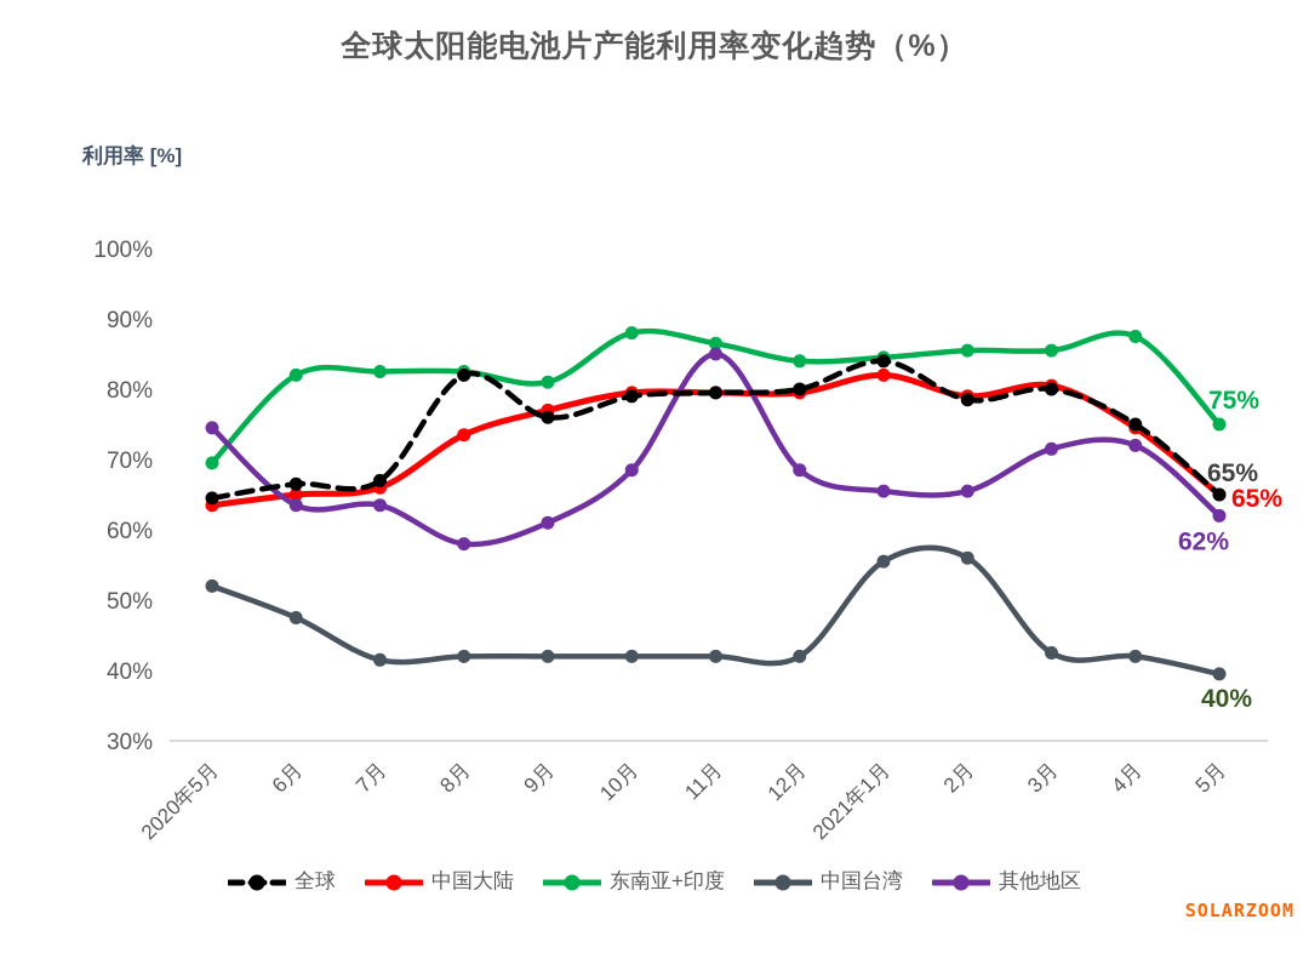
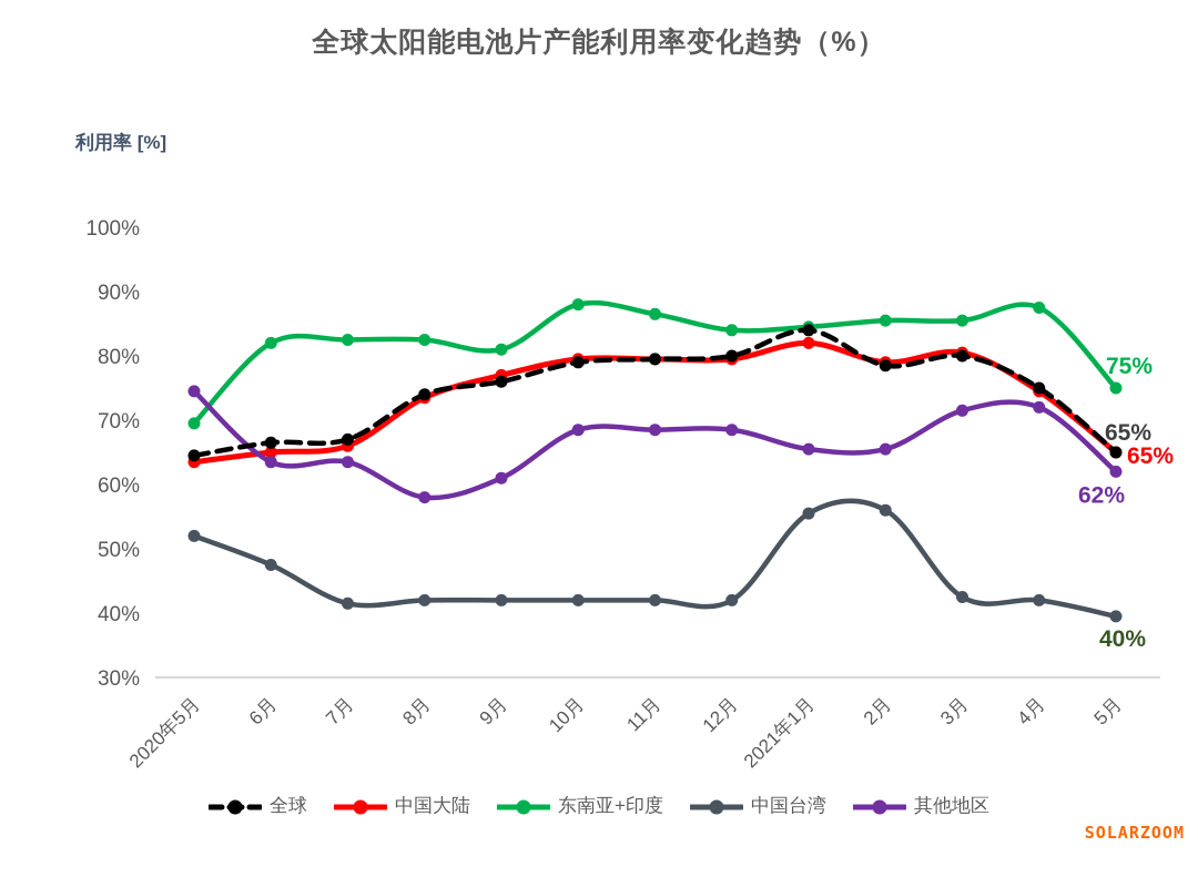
全球/8月: 82% -> 74%
其他地区/11月: 85% -> 68%
